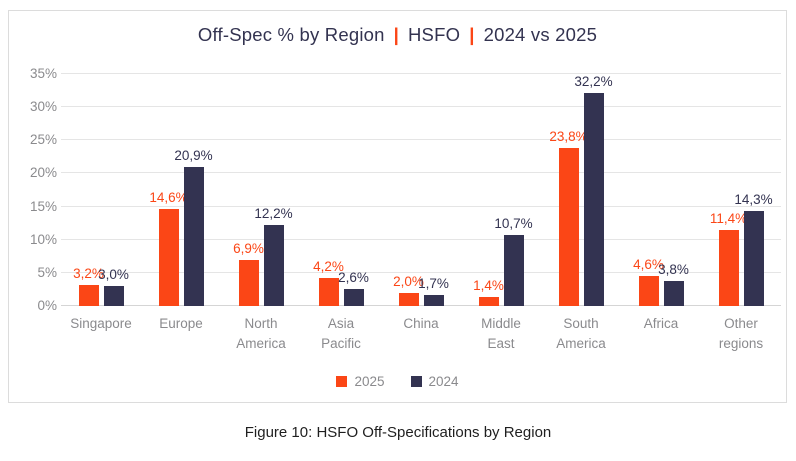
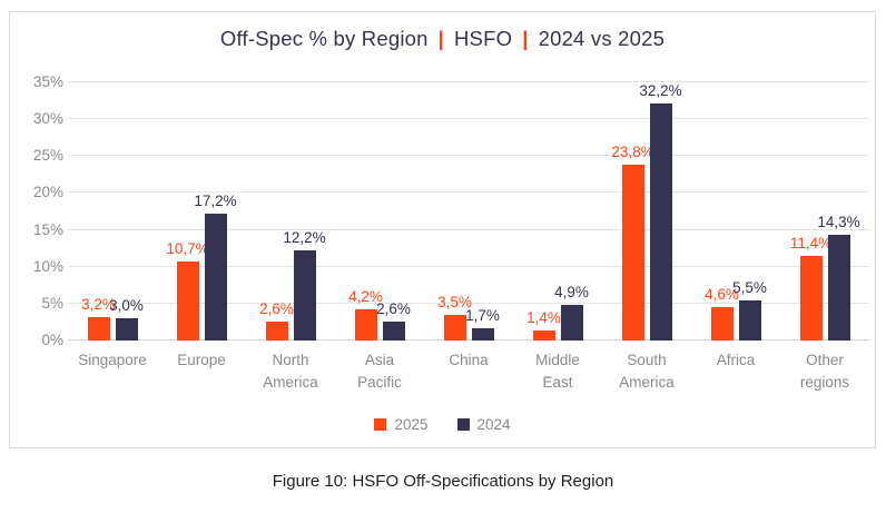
2025/Europe: 14,6% -> 10,7%
2024/Europe: 20,9% -> 17,2%
2025/North America: 6,9% -> 2,6%
2025/China: 2,0% -> 3,5%
2024/Middle East: 10,7% -> 4,9%
2024/Africa: 3,8% -> 5,5%
